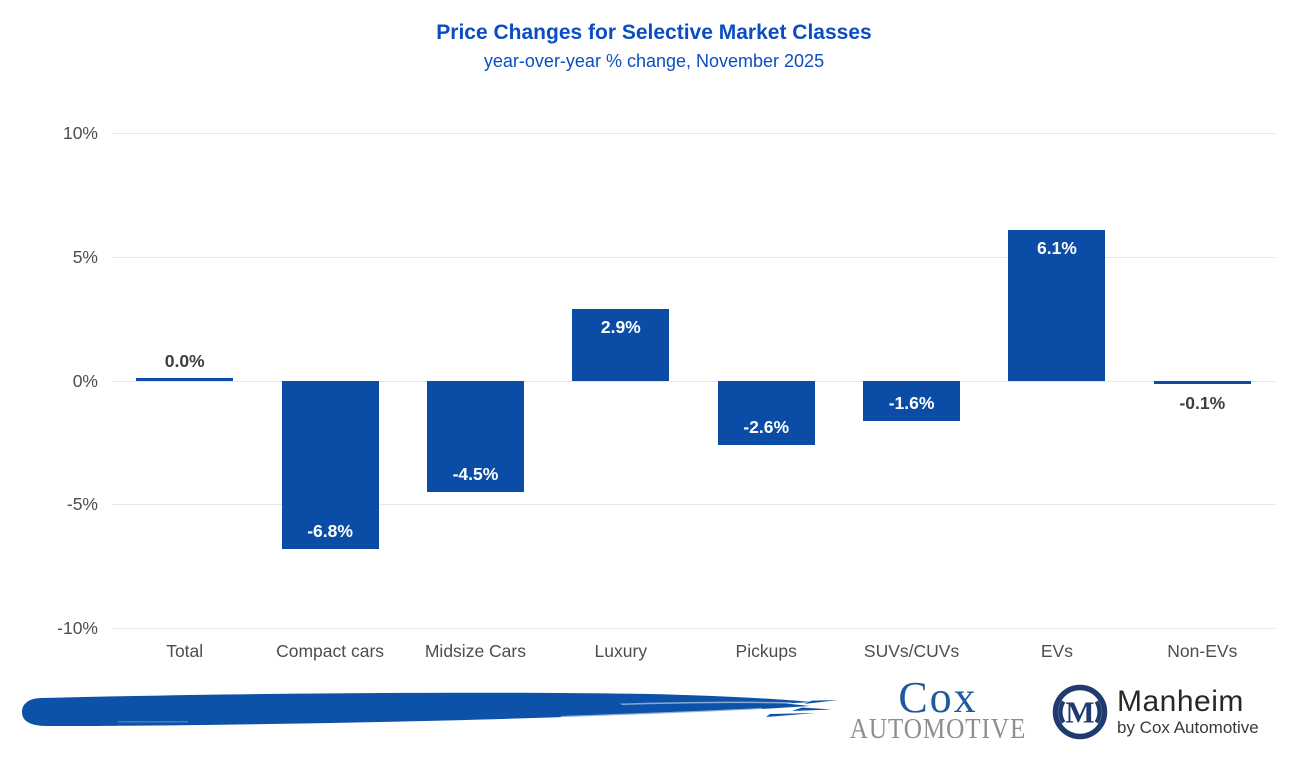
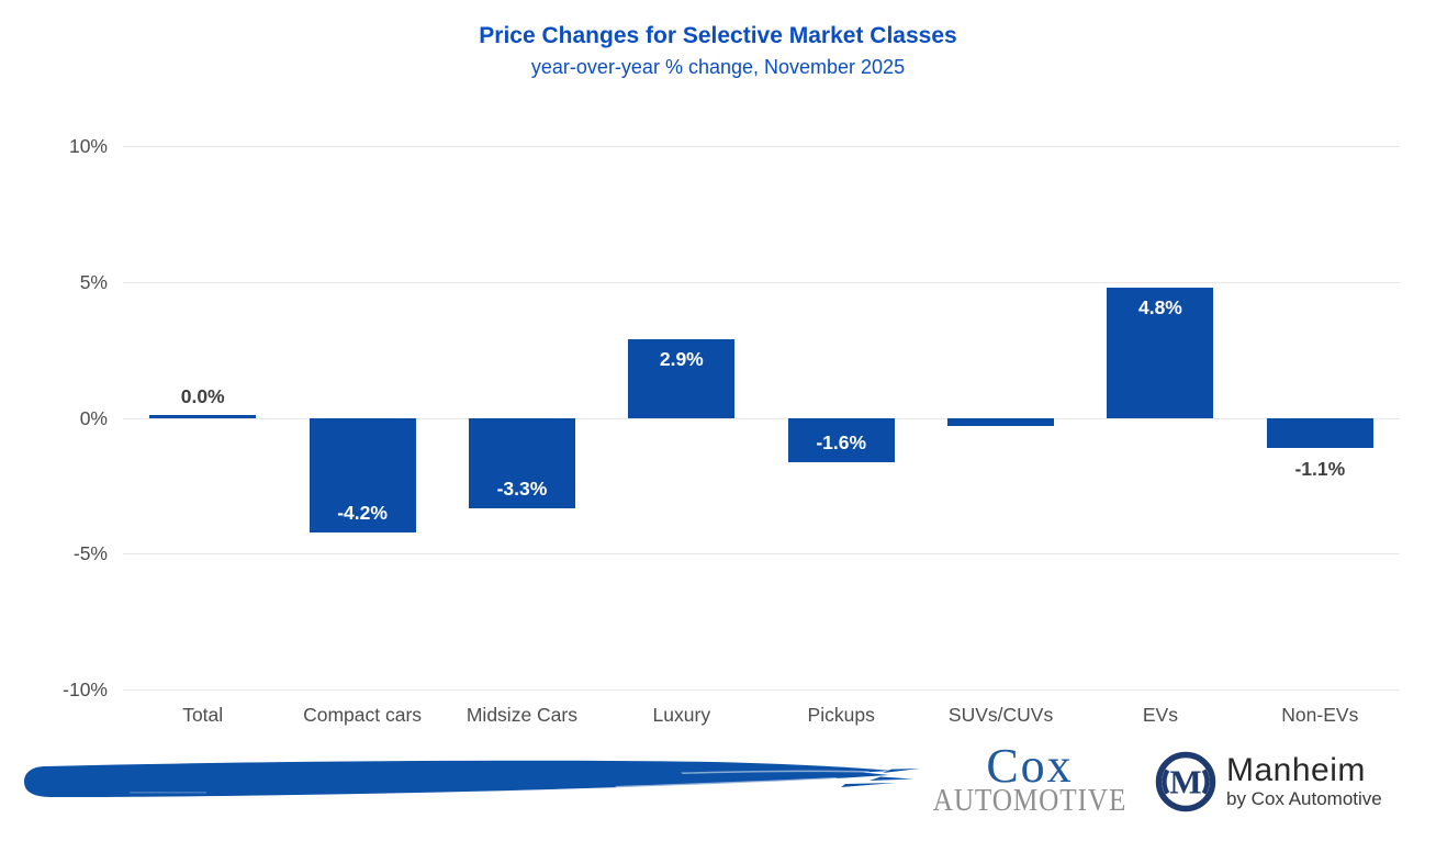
Compact cars: -6.8% -> -4.2%
Midsize Cars: -4.5% -> -3.3%
Pickups: -2.6% -> -1.6%
SUVs/CUVs: -1.6% -> -0.3%
EVs: 6.1% -> 4.8%
Non-EVs: -0.1% -> -1.1%
